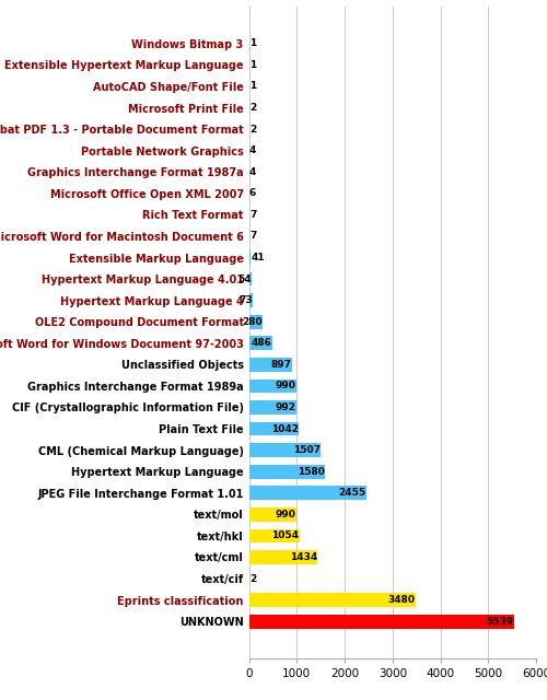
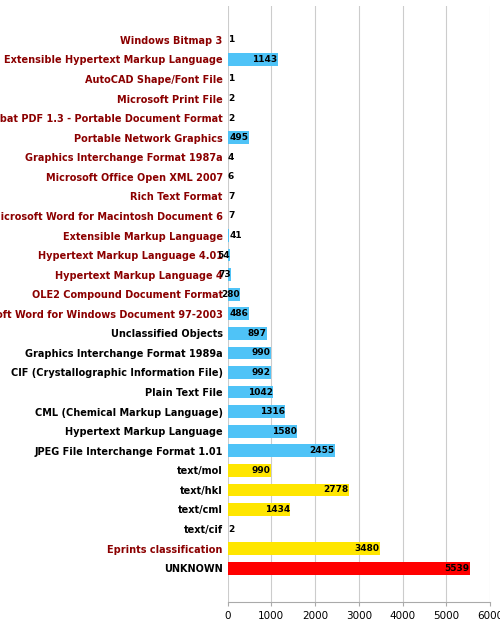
Extensible Hypertext Markup Language: 1 -> 1143
Portable Network Graphics: 4 -> 495
CML (Chemical Markup Language): 1507 -> 1316
text/hkl: 1054 -> 2778
